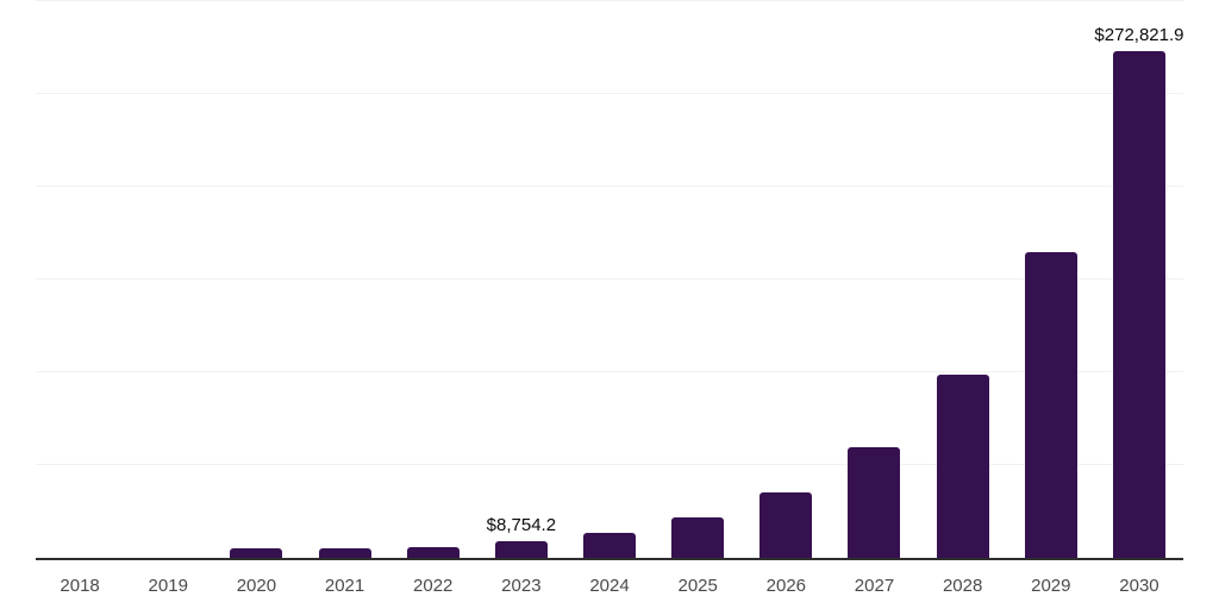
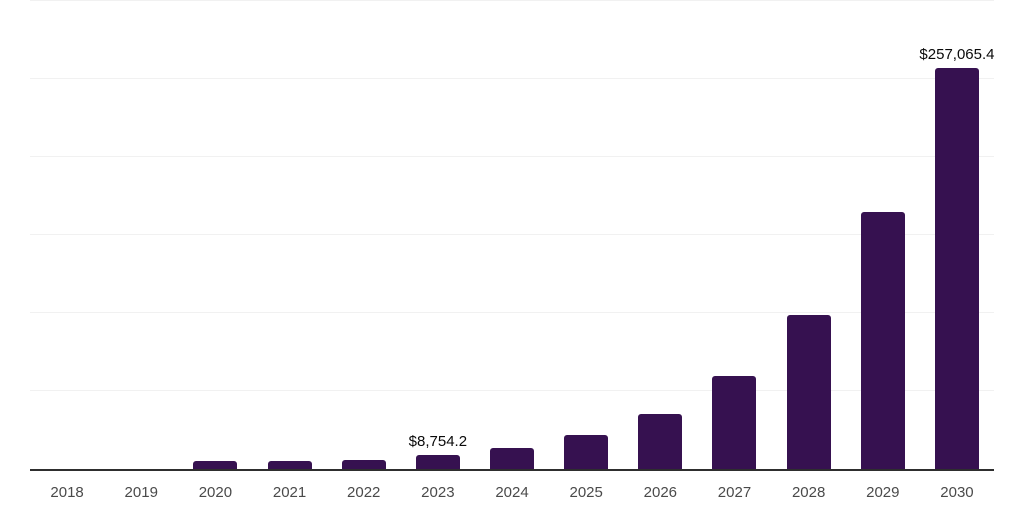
2030: $272,821.9 -> $257,065.4
